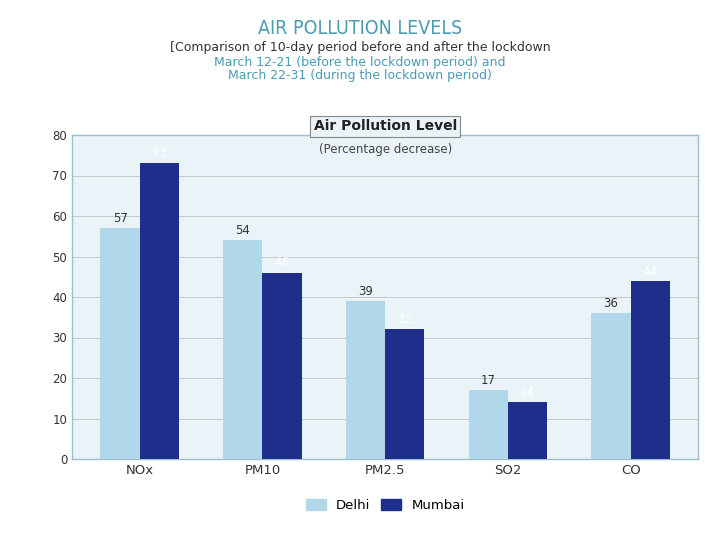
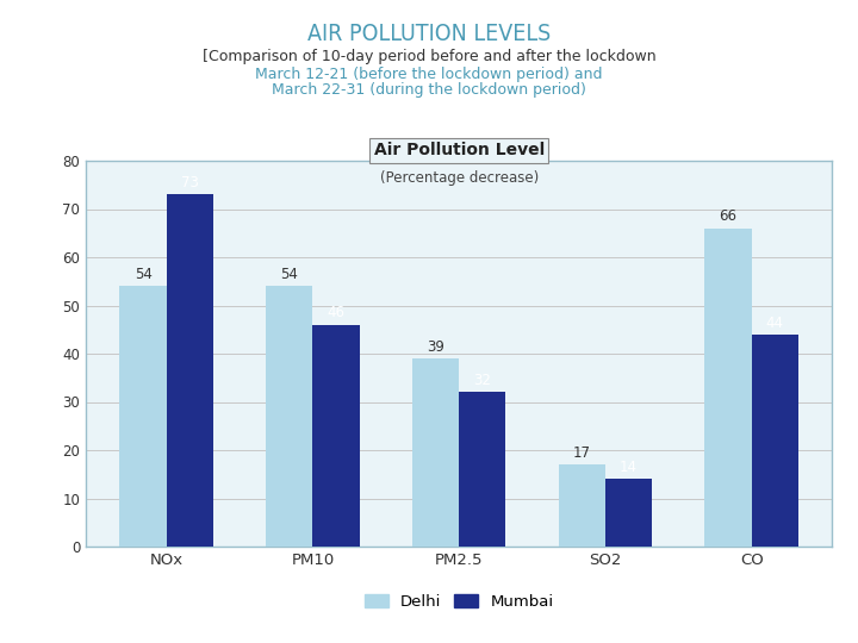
Delhi/NOx: 57 -> 54
Delhi/CO: 36 -> 66
